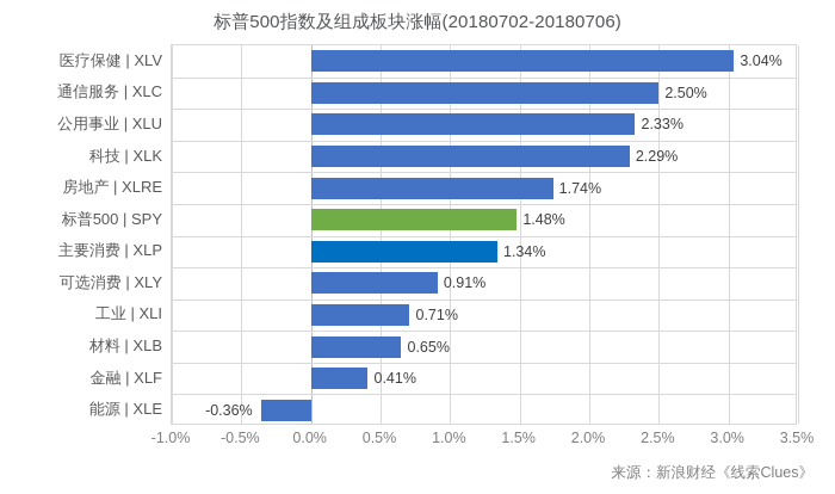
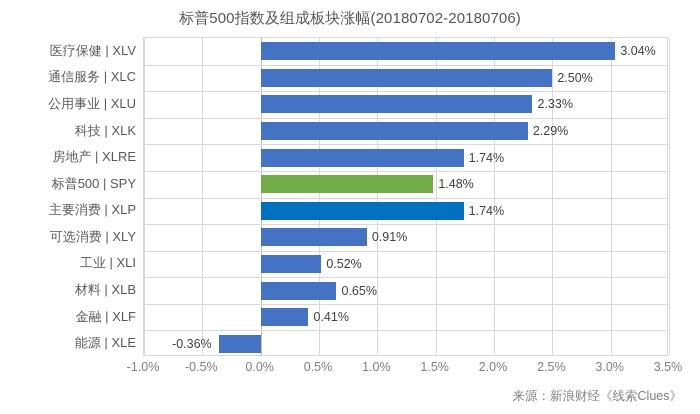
主要消费 | XLP: 1.34% -> 1.74%
工业 | XLI: 0.71% -> 0.52%
